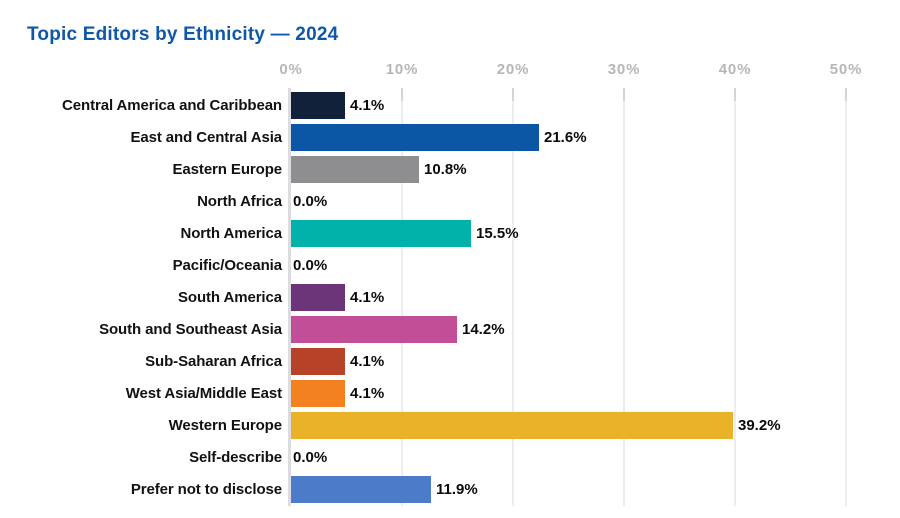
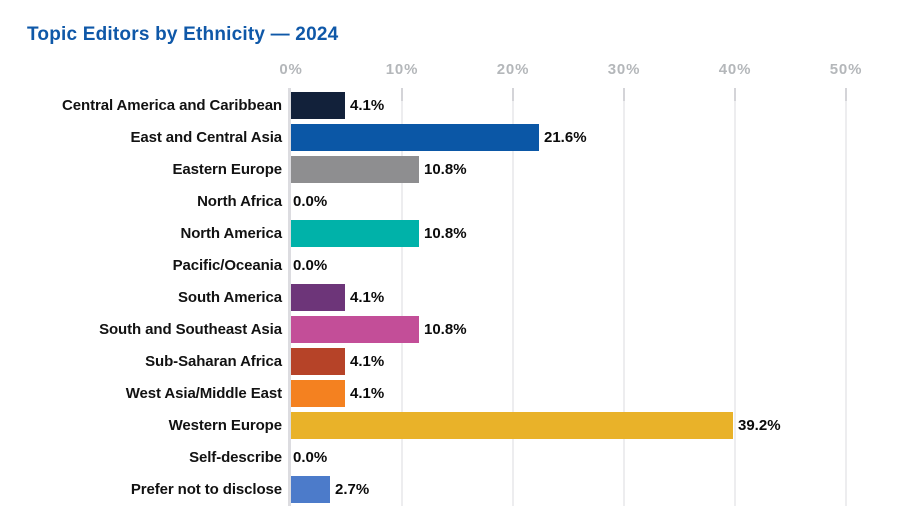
North America: 15.5% -> 10.8%
South and Southeast Asia: 14.2% -> 10.8%
Prefer not to disclose: 11.9% -> 2.7%
